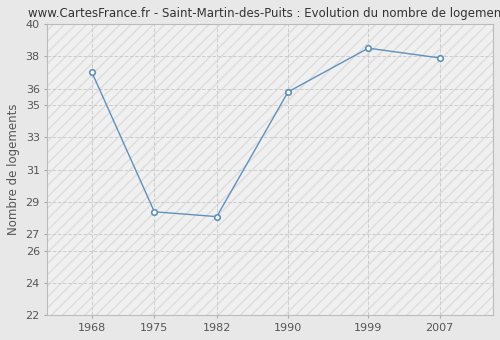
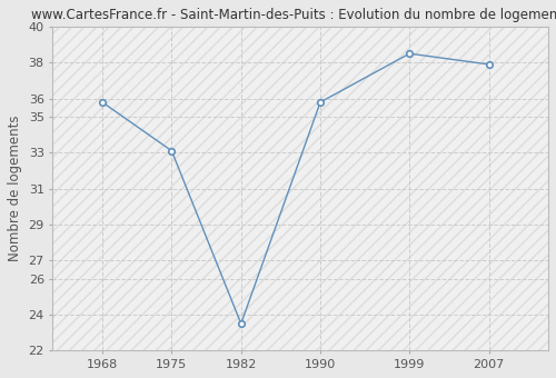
1968: 37.0 -> 35.8
1975: 28.4 -> 33.1
1982: 28.1 -> 23.5
